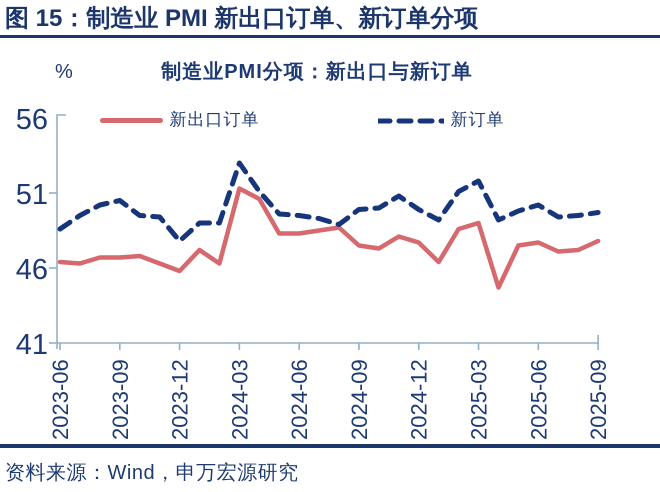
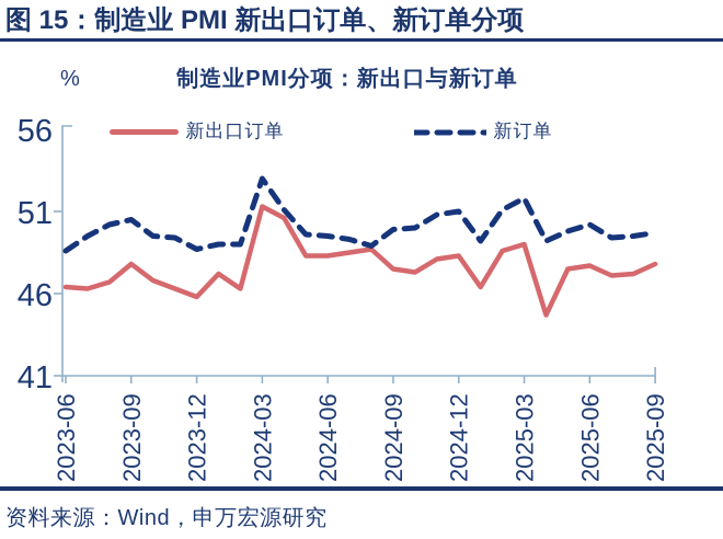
新出口订单/2023-09: 46.7 -> 47.8
新订单/2023-12: 47.8 -> 48.7
新出口订单/2024-12: 47.7 -> 48.3
新订单/2024-12: 49.9 -> 51.0
